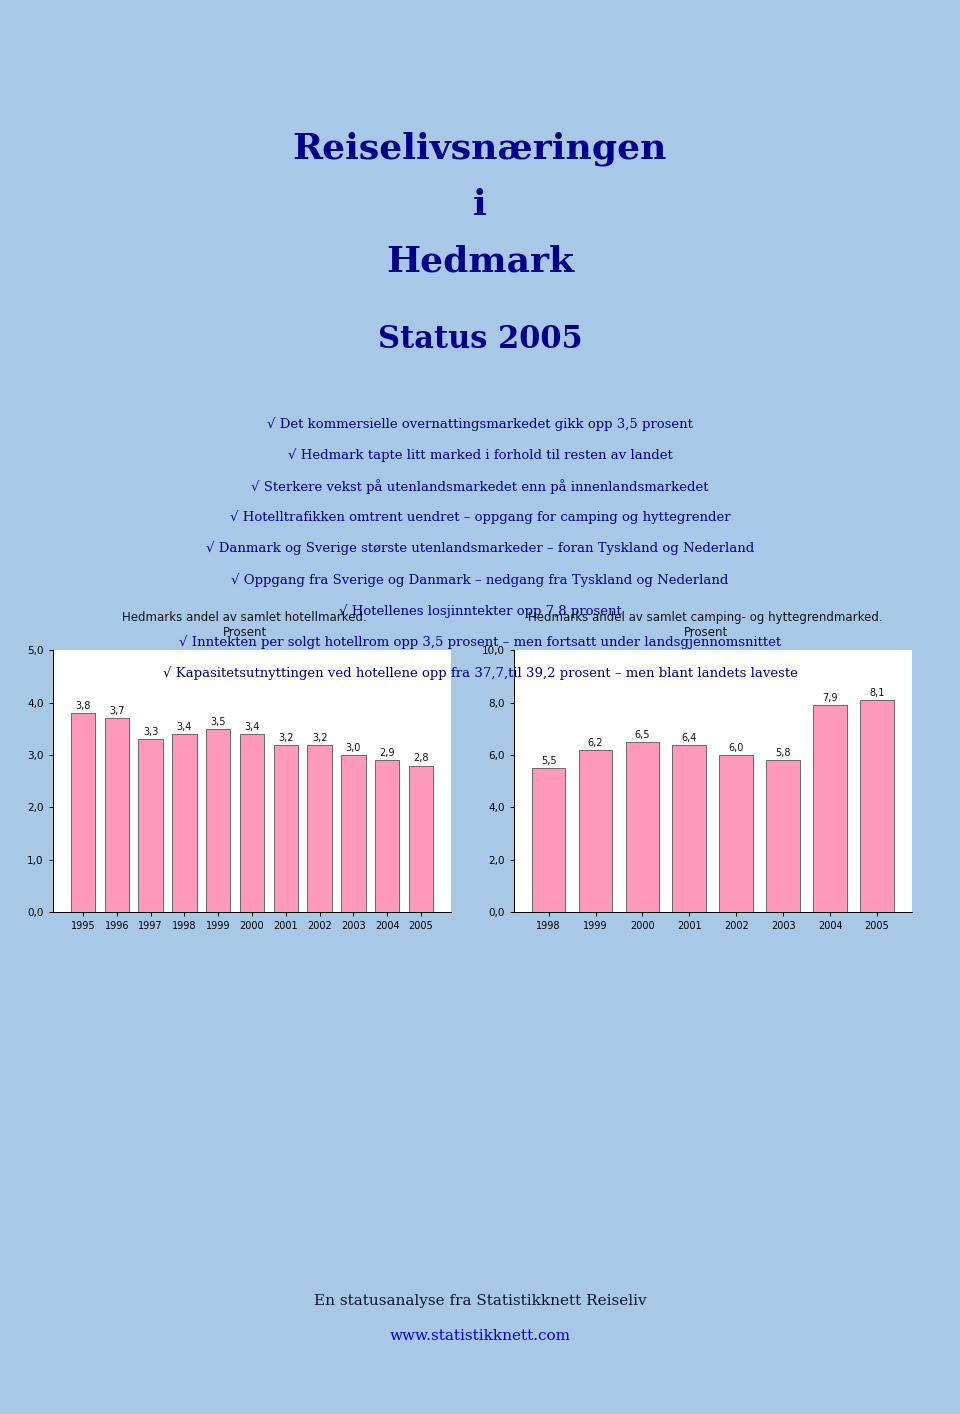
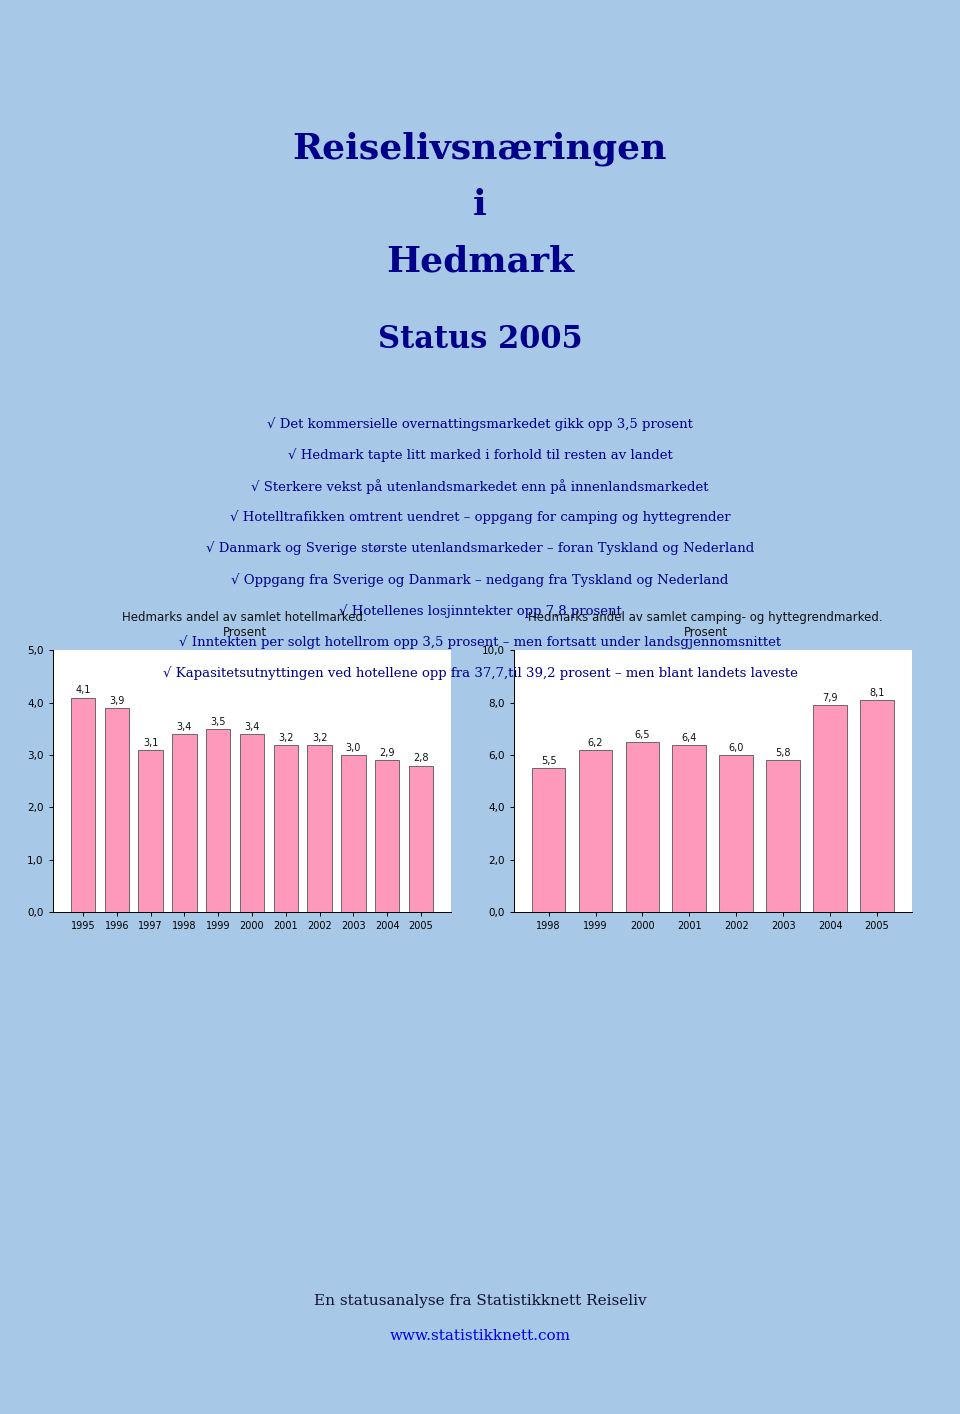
1995: 3,8 -> 4,1
1996: 3,7 -> 3,9
1997: 3,3 -> 3,1
